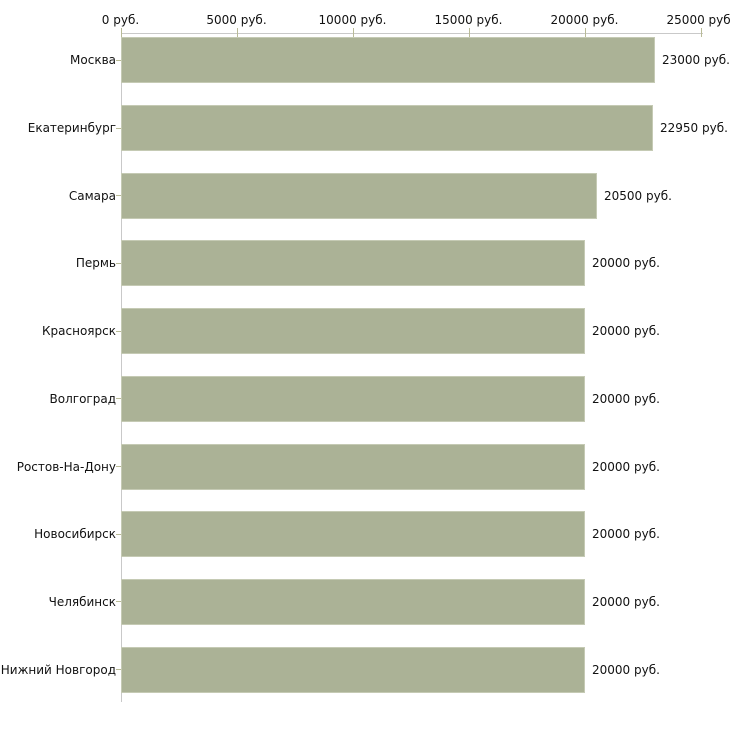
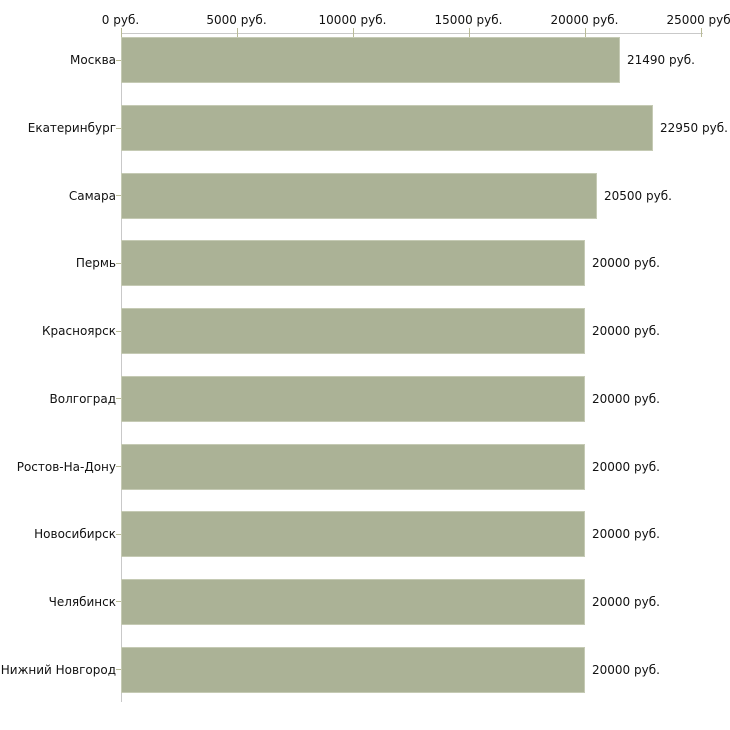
Москва: 23000 -> 21490
